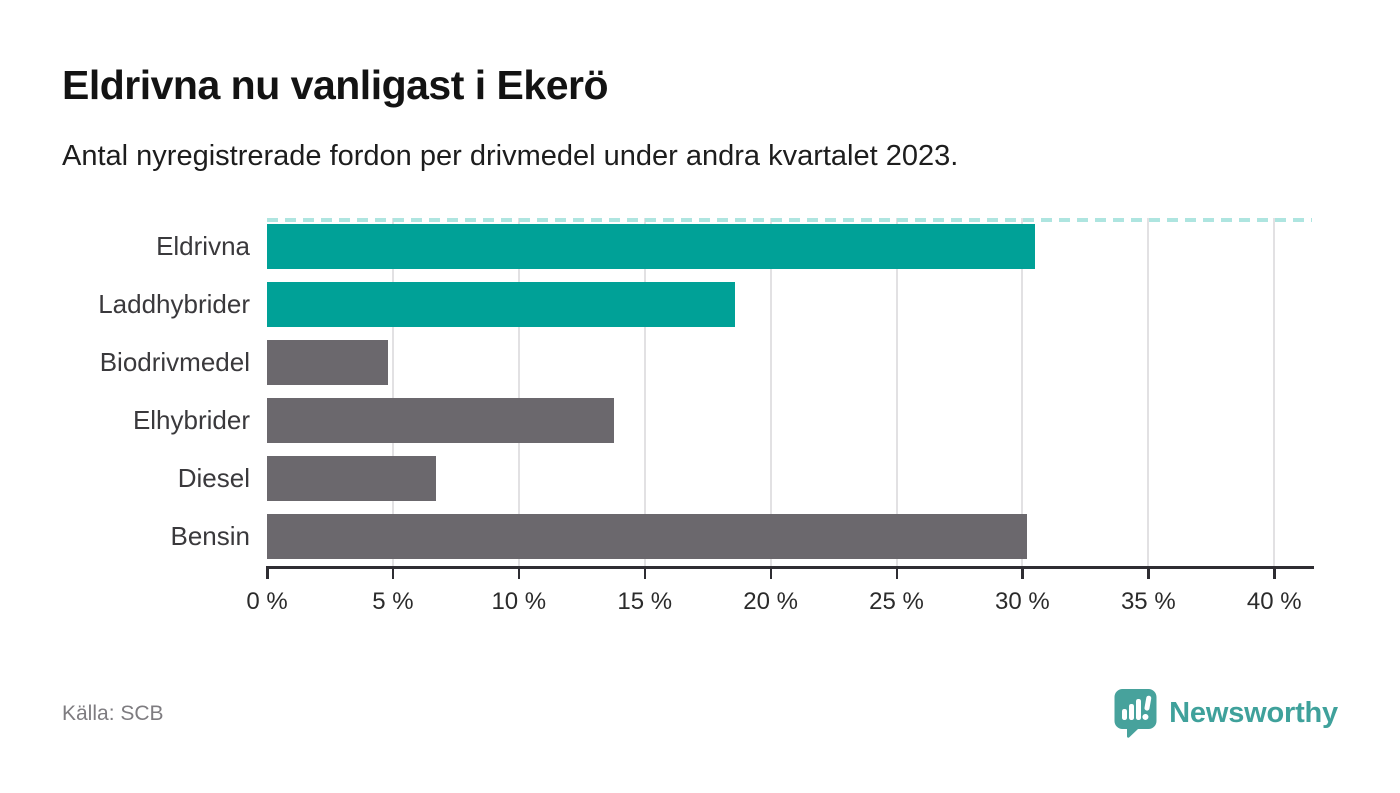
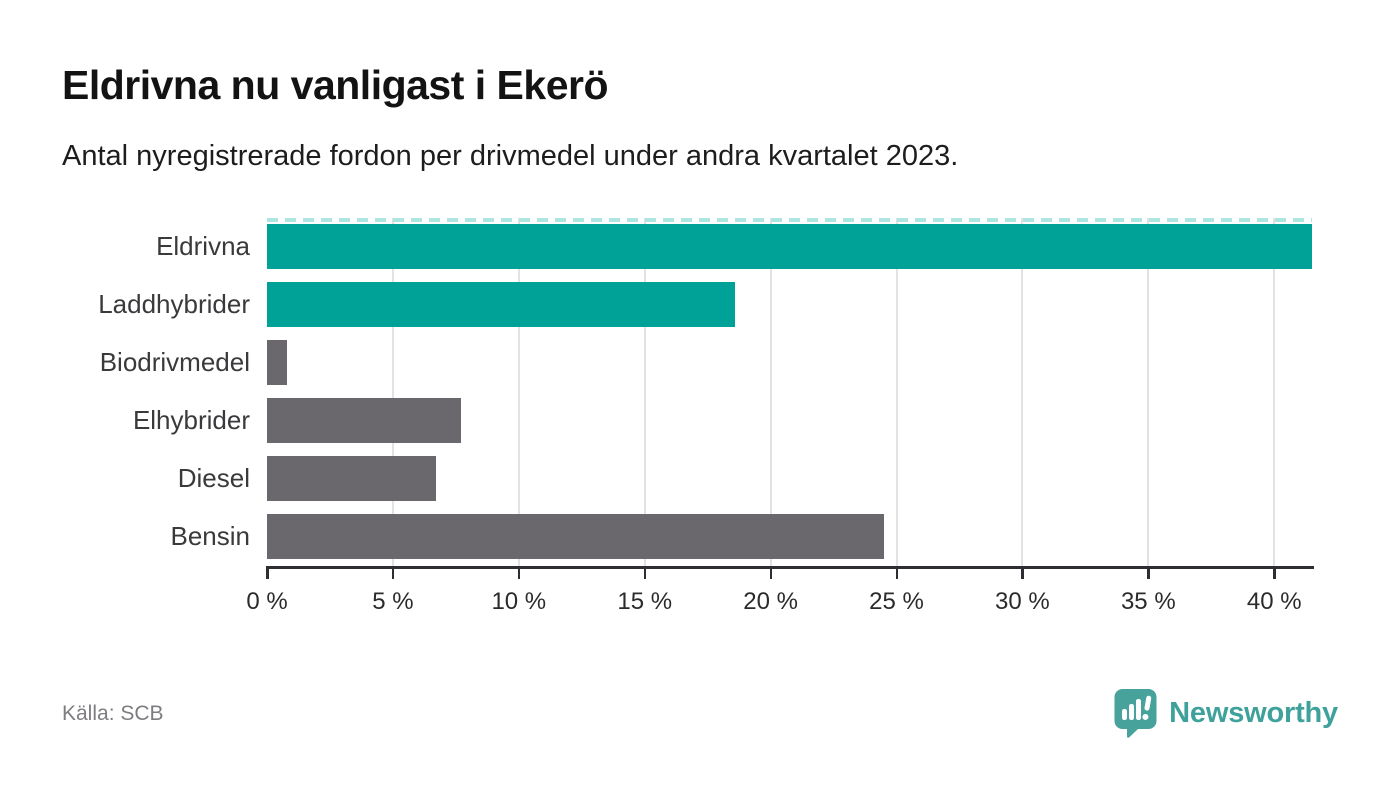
Eldrivna: 30.5% -> 41.5%
Biodrivmedel: 4.8% -> 0.8%
Elhybrider: 13.8% -> 7.7%
Bensin: 30.2% -> 24.5%
